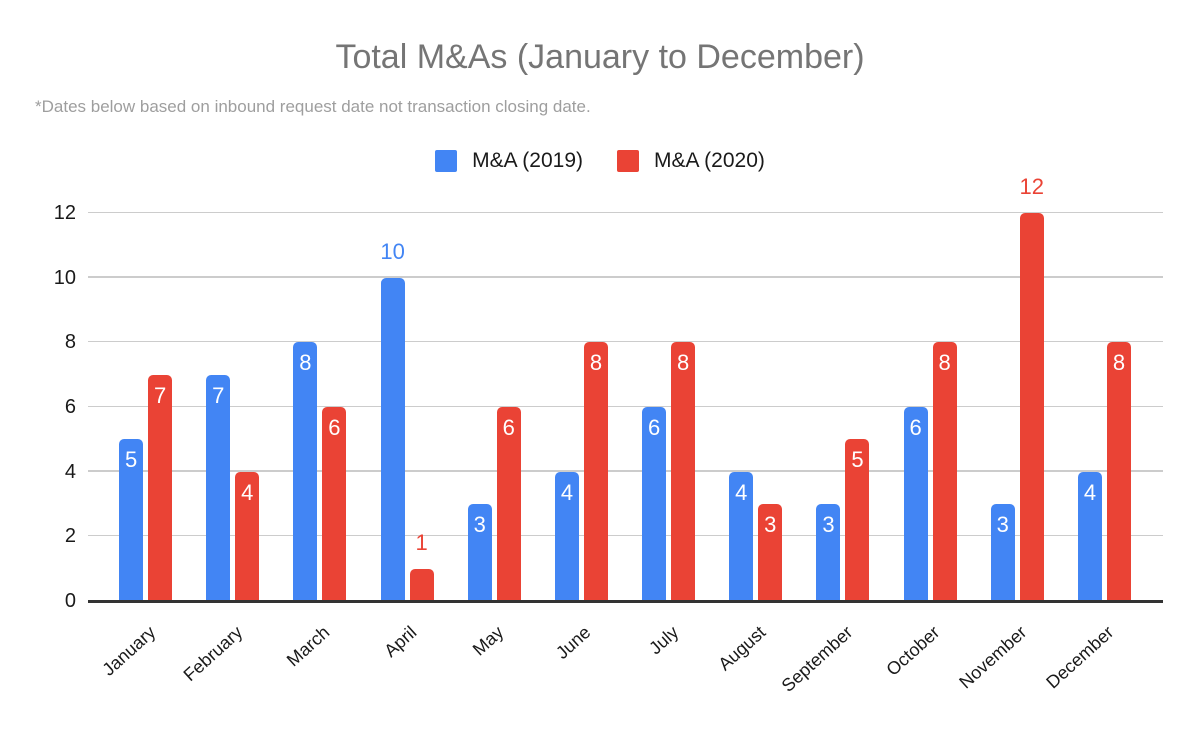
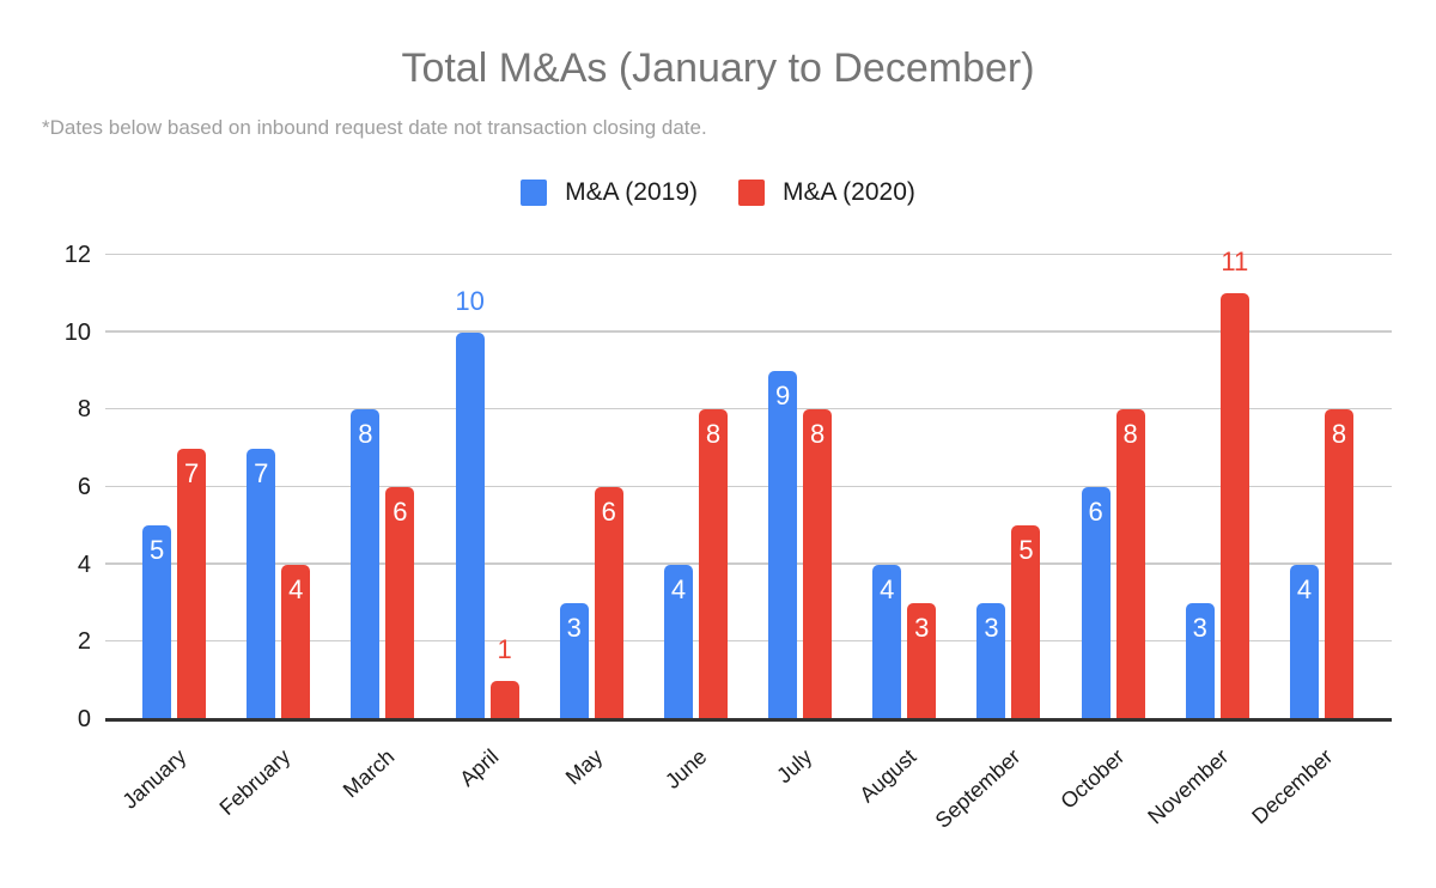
M&A (2019)/July: 6 -> 9
M&A (2020)/November: 12 -> 11
